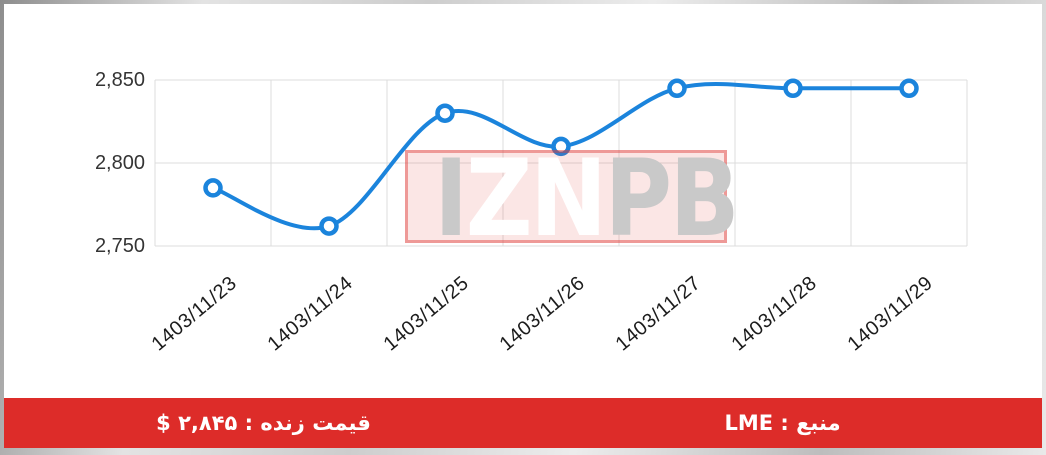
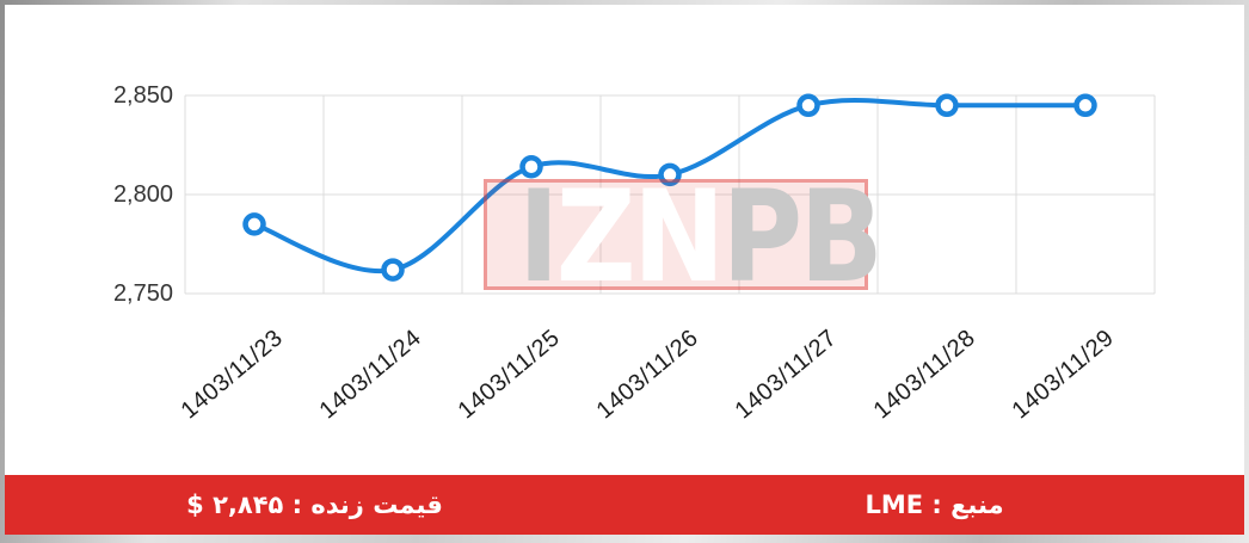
1403/11/25: 2830 -> 2814
